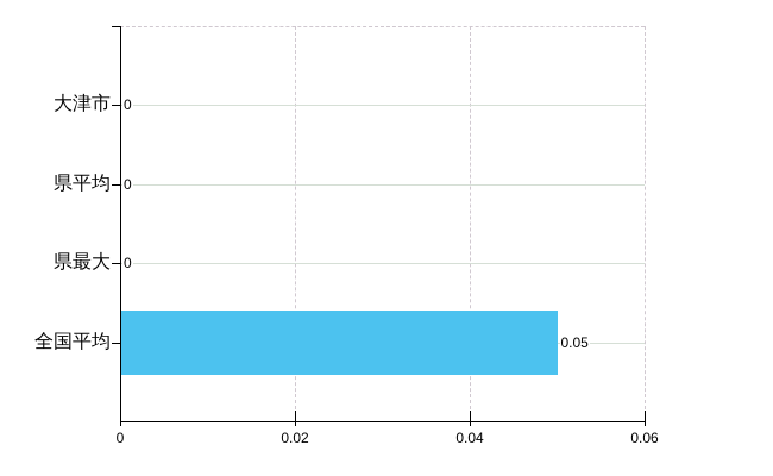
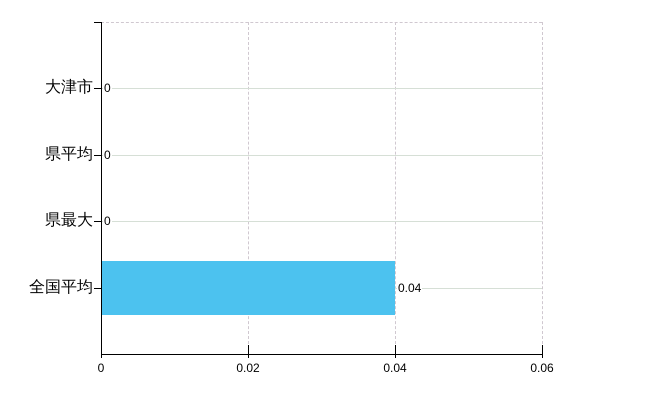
全国平均: 0.05 -> 0.04
